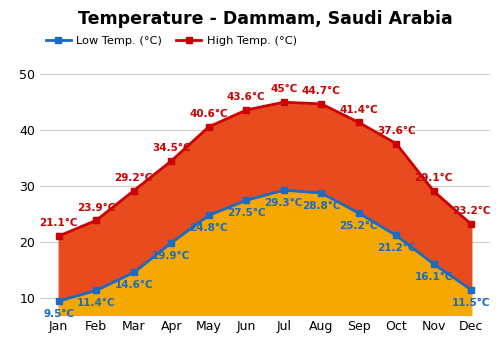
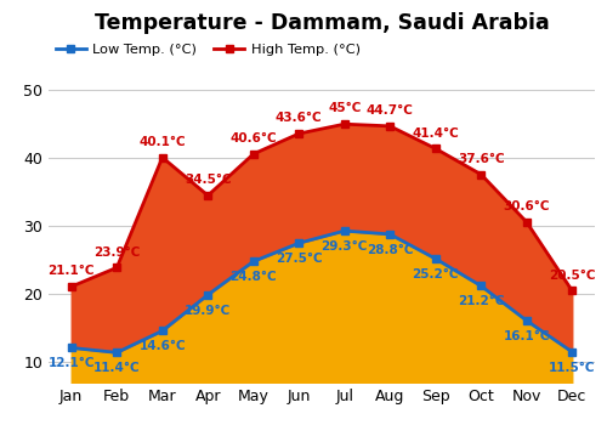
Low Temp. (°C)/Jan: 9.5°C -> 12.1°C
High Temp. (°C)/Mar: 29.2°C -> 40.1°C
High Temp. (°C)/Nov: 29.1°C -> 30.6°C
High Temp. (°C)/Dec: 23.2°C -> 20.5°C
